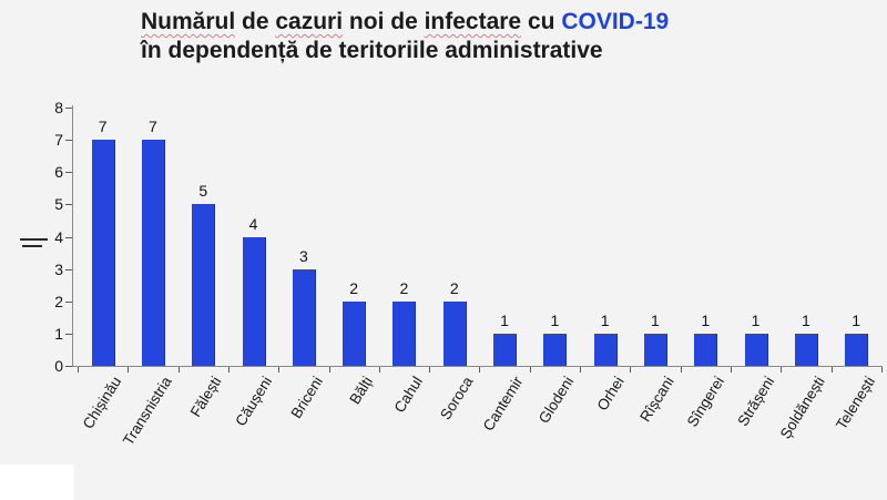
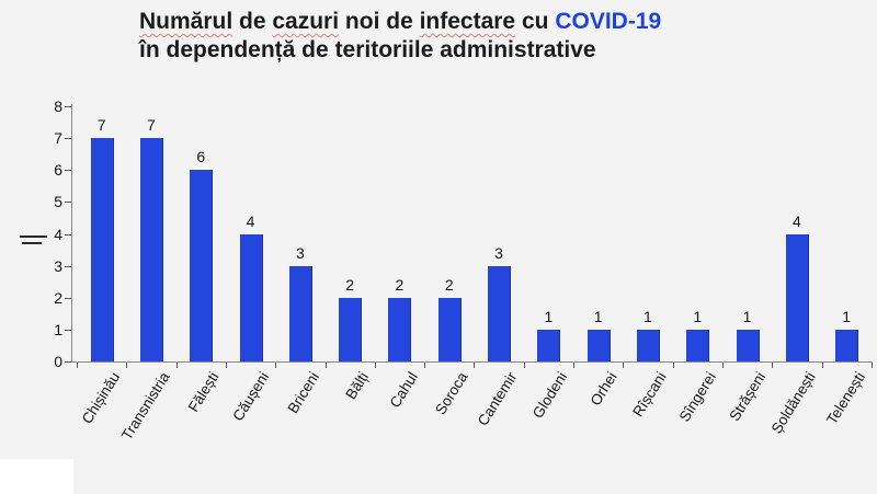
Fălești: 5 -> 6
Cantemir: 1 -> 3
Șoldănești: 1 -> 4
